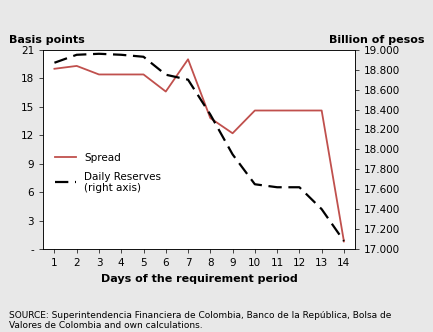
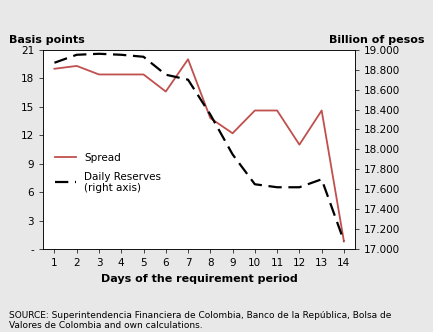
Spread/12: 14.6 -> 11.0
Daily Reserves (right axis)/13: 17.40 -> 17.70
